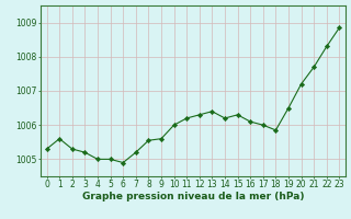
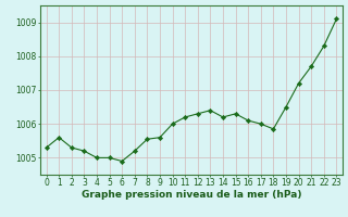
23: 1008.85 -> 1009.10
